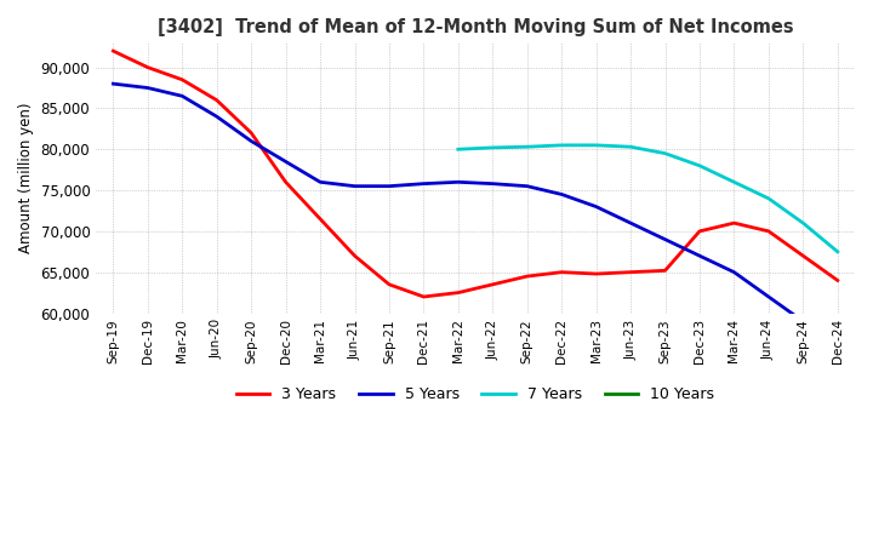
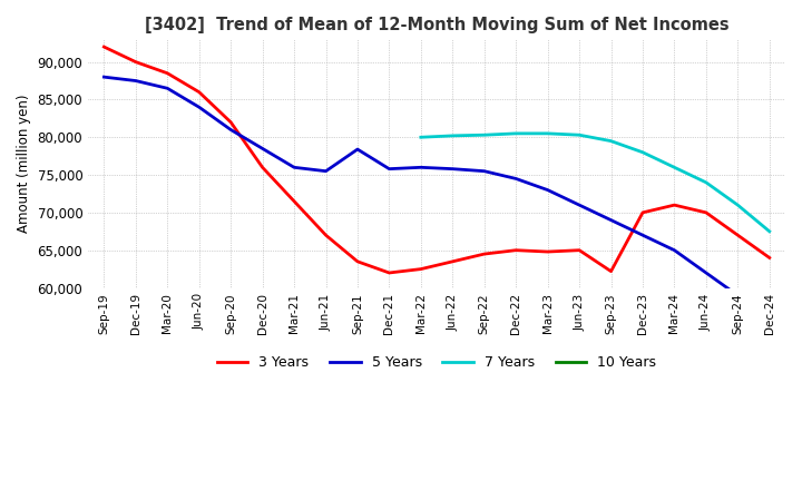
5 Years/Sep-21: 75,500 -> 78,400
3 Years/Sep-23: 65,200 -> 62,200
